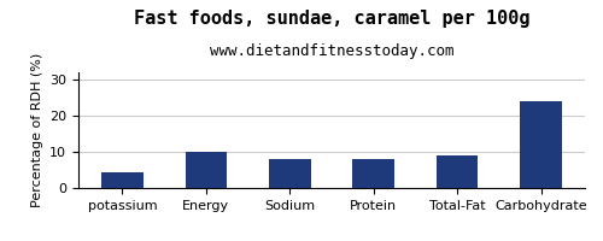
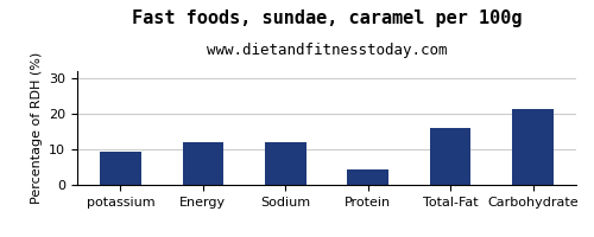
potassium: 4.5 -> 9.5
Energy: 10.0 -> 12.0
Sodium: 8.0 -> 12.0
Protein: 8.0 -> 4.5
Total-Fat: 9.0 -> 16.0
Carbohydrate: 24.0 -> 21.5
